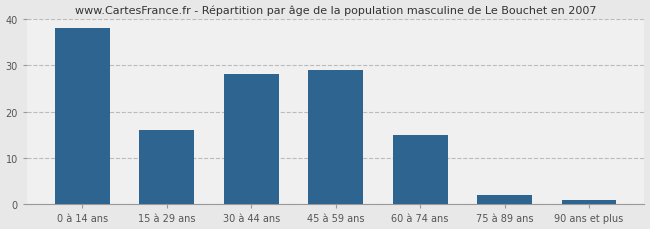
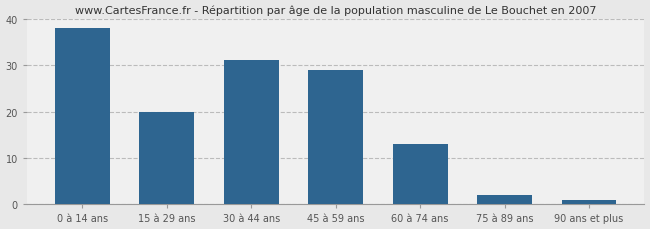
15 à 29 ans: 16 -> 20
30 à 44 ans: 28 -> 31
60 à 74 ans: 15 -> 13
